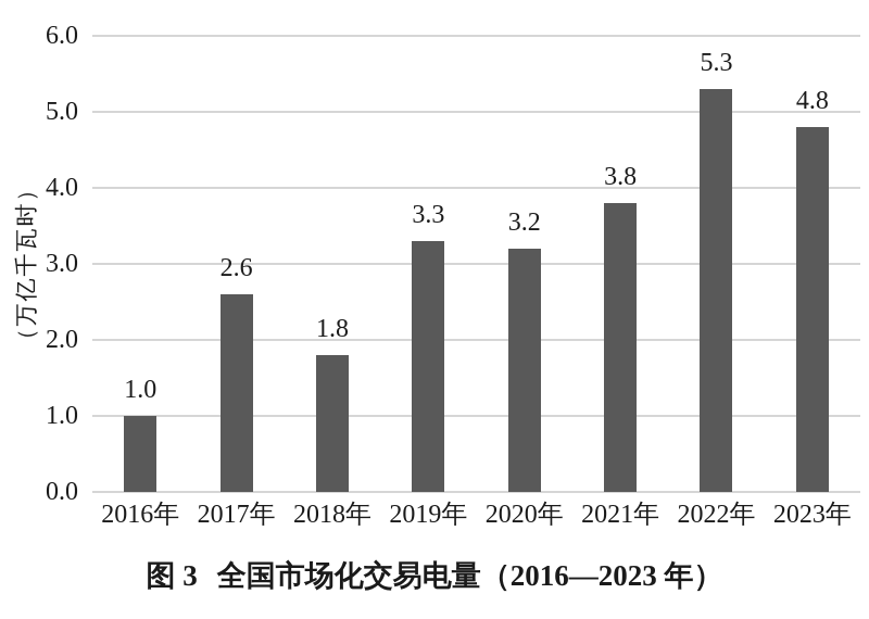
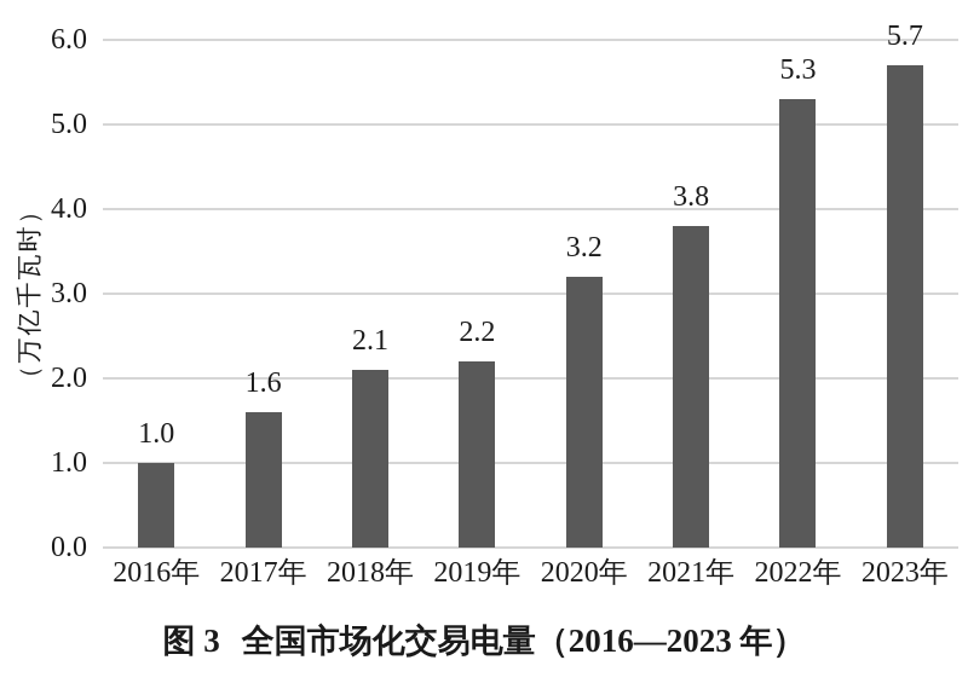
2017年: 2.6 -> 1.6
2018年: 1.8 -> 2.1
2019年: 3.3 -> 2.2
2023年: 4.8 -> 5.7
